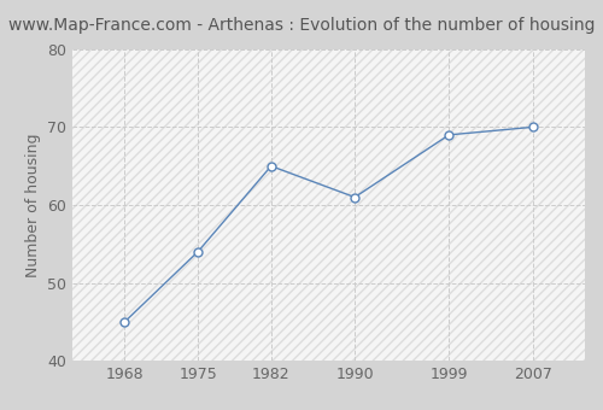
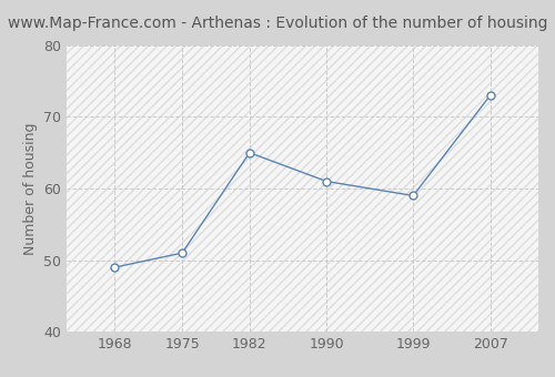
1968: 45 -> 49
1975: 54 -> 51
1999: 69 -> 59
2007: 70 -> 73
